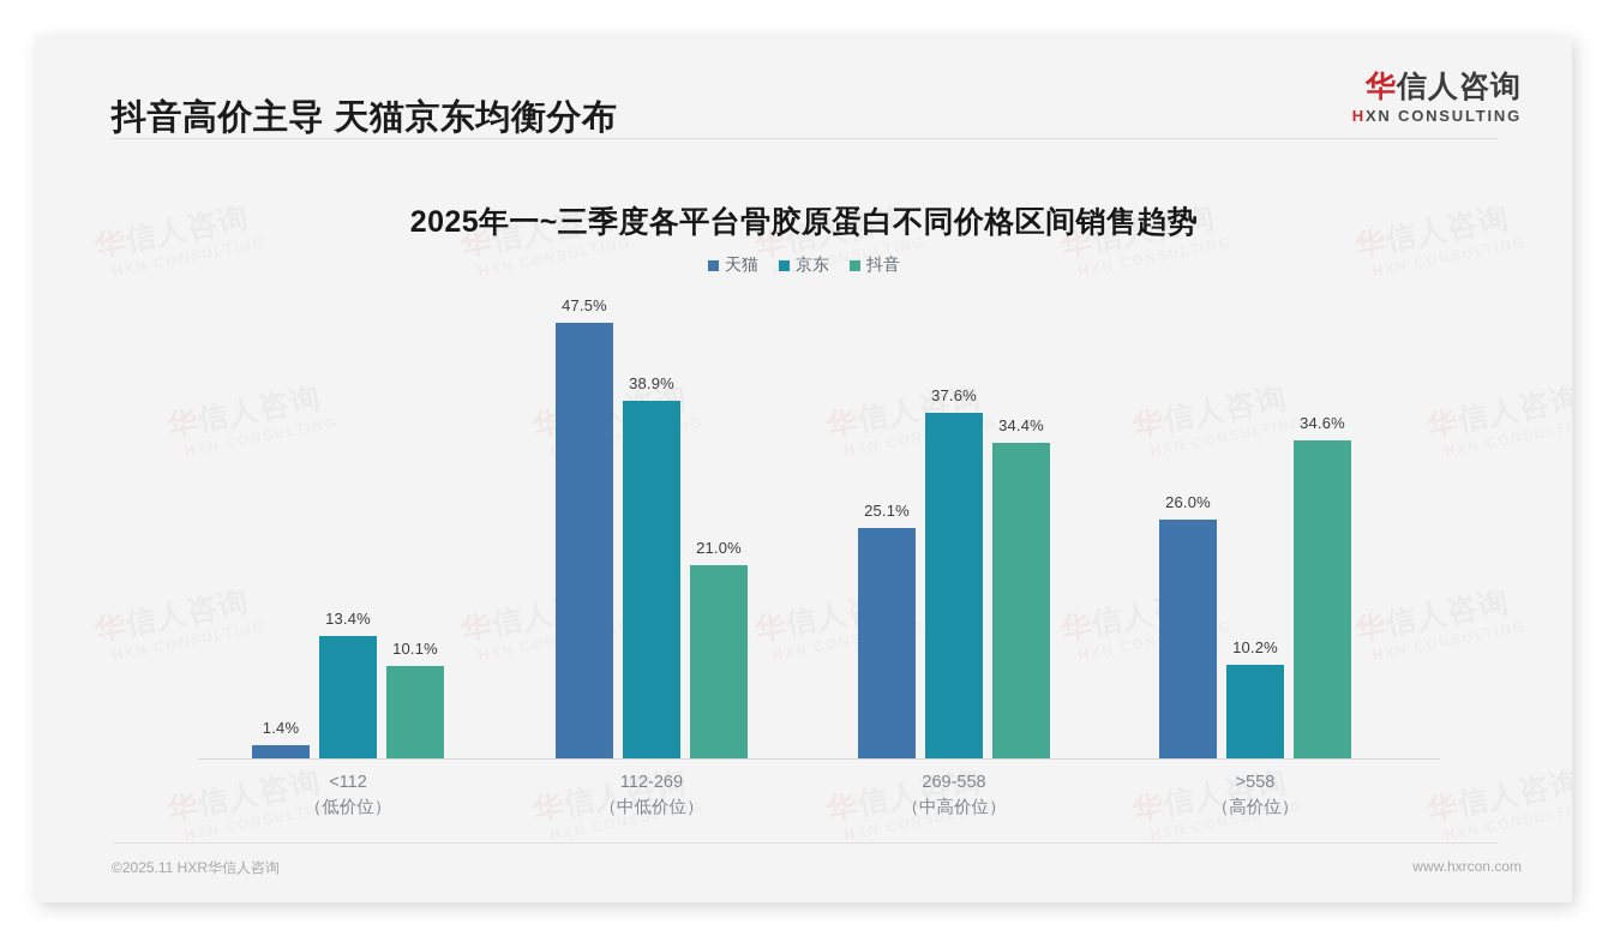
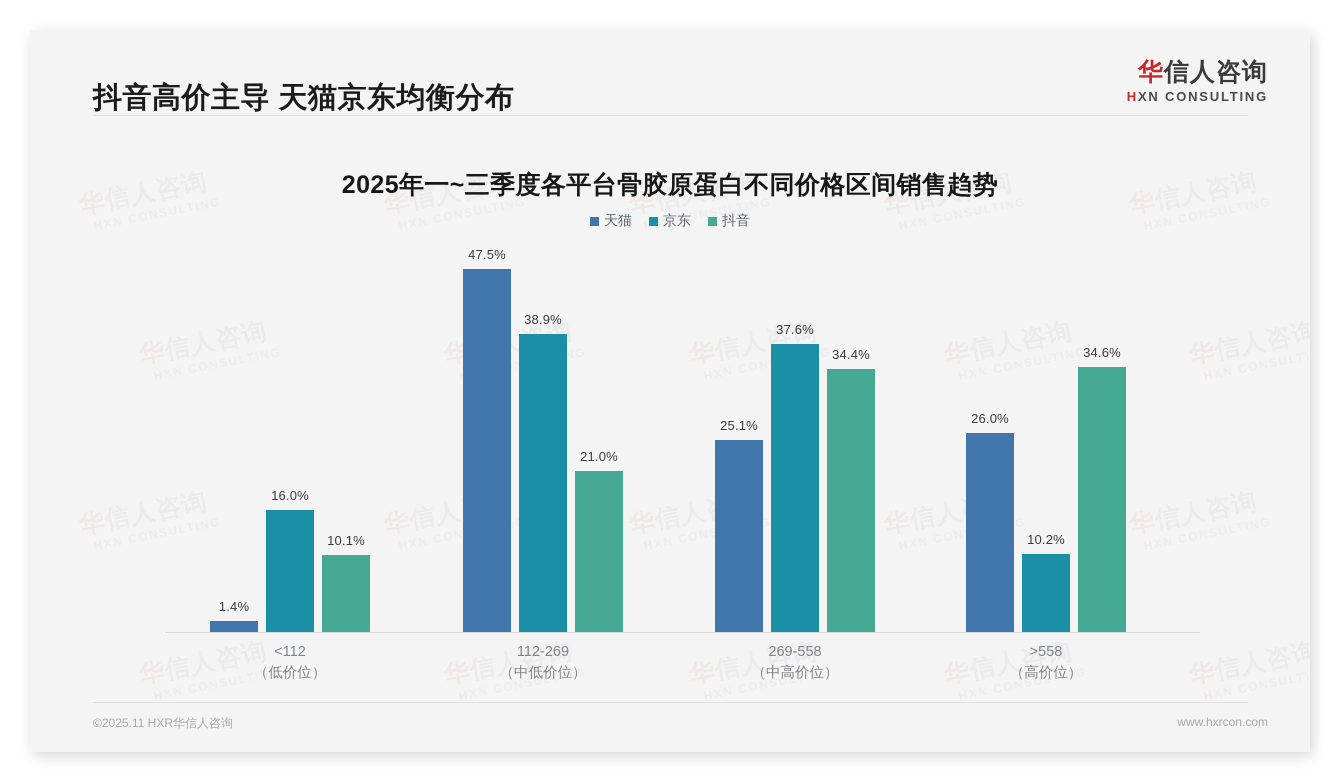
京东/<112: 13.4% -> 16.0%
